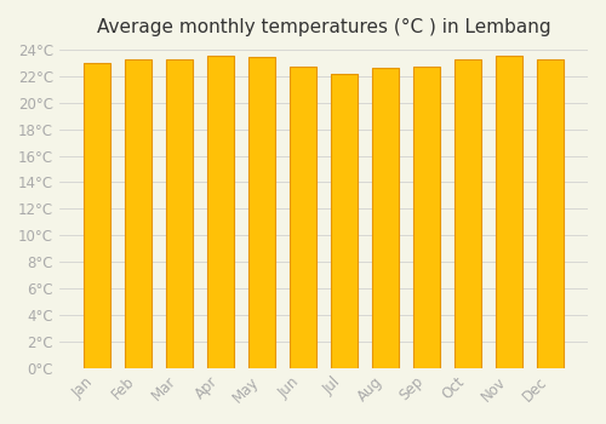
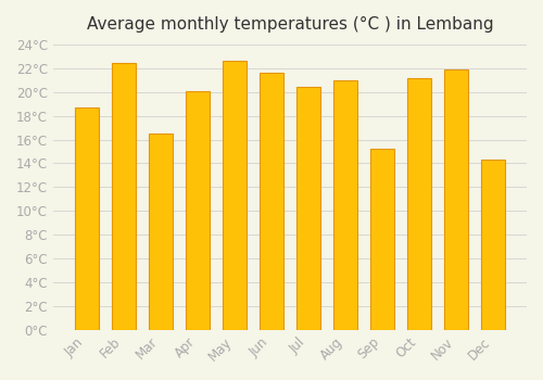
Jan: 23.0°C -> 18.7°C
Feb: 23.3°C -> 22.4°C
Mar: 23.3°C -> 16.5°C
Apr: 23.5°C -> 20.1°C
May: 23.4°C -> 22.6°C
Jun: 22.7°C -> 21.6°C
Jul: 22.2°C -> 20.4°C
Aug: 22.6°C -> 21.0°C
Sep: 22.7°C -> 15.2°C
Oct: 23.3°C -> 21.2°C
Nov: 23.5°C -> 21.9°C
Dec: 23.3°C -> 14.3°C
